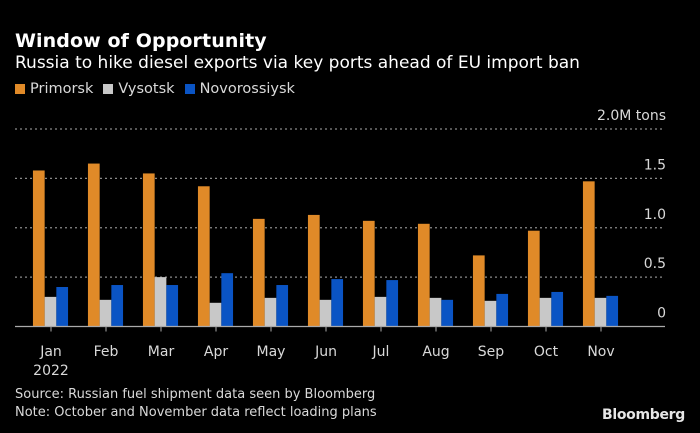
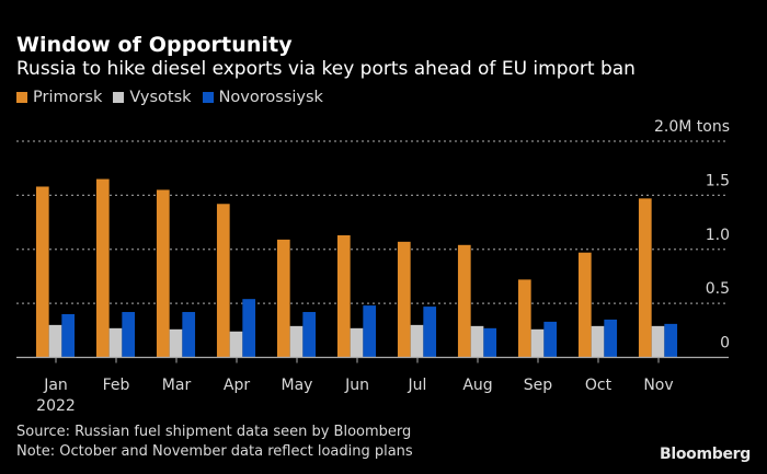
Vysotsk/Mar: 0.5 -> 0.3
